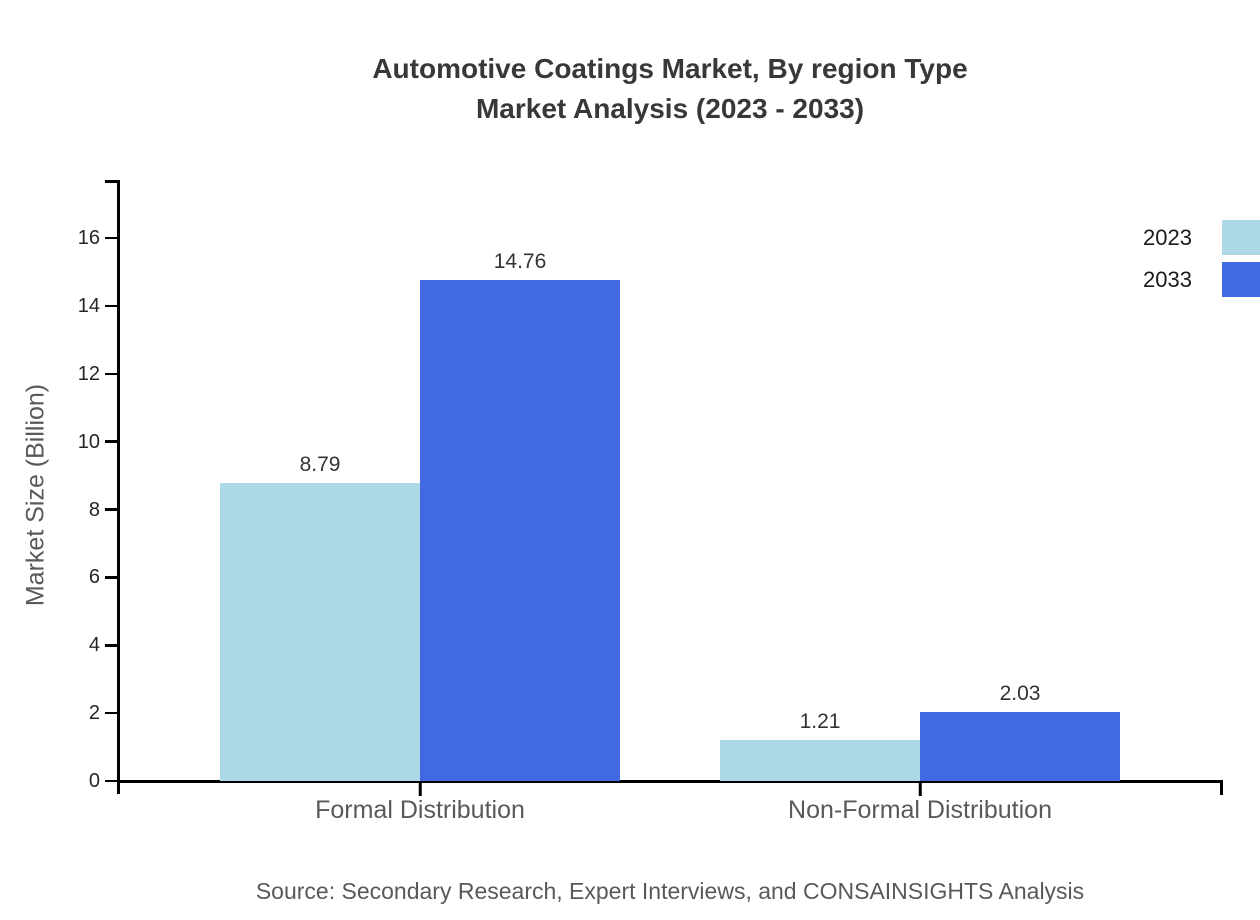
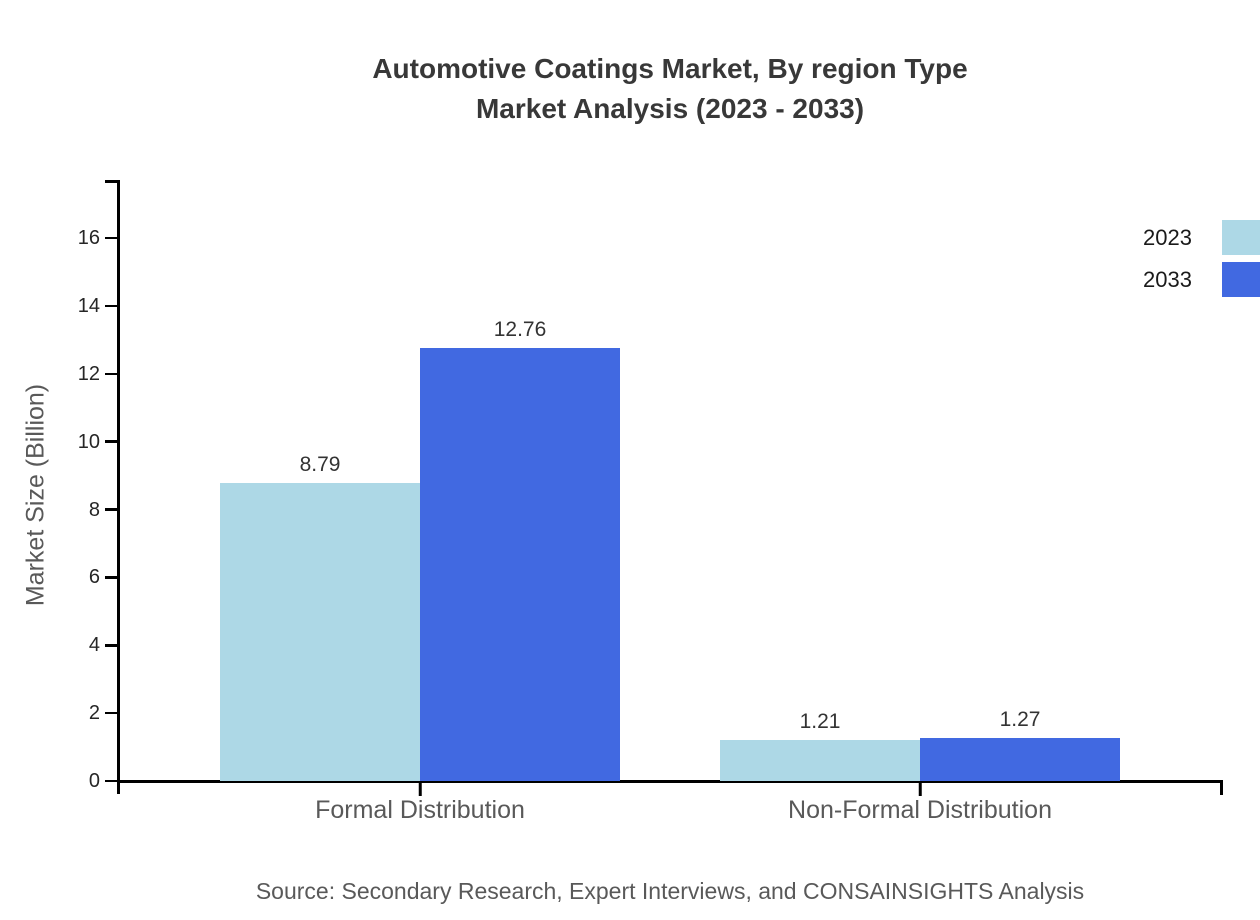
2033/Formal Distribution: 14.76 -> 12.76
2033/Non-Formal Distribution: 2.03 -> 1.27
